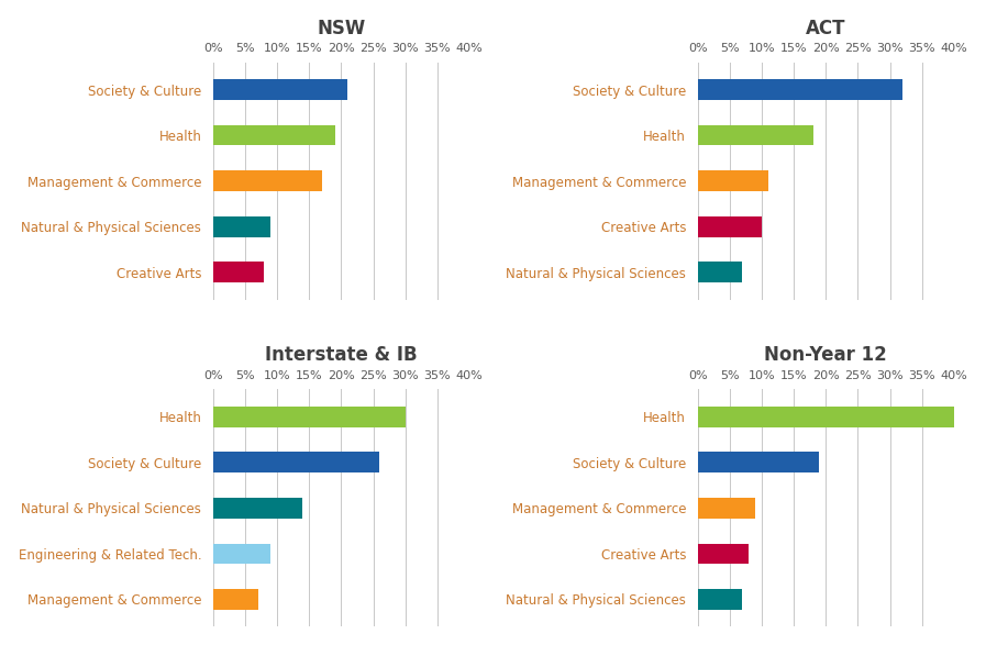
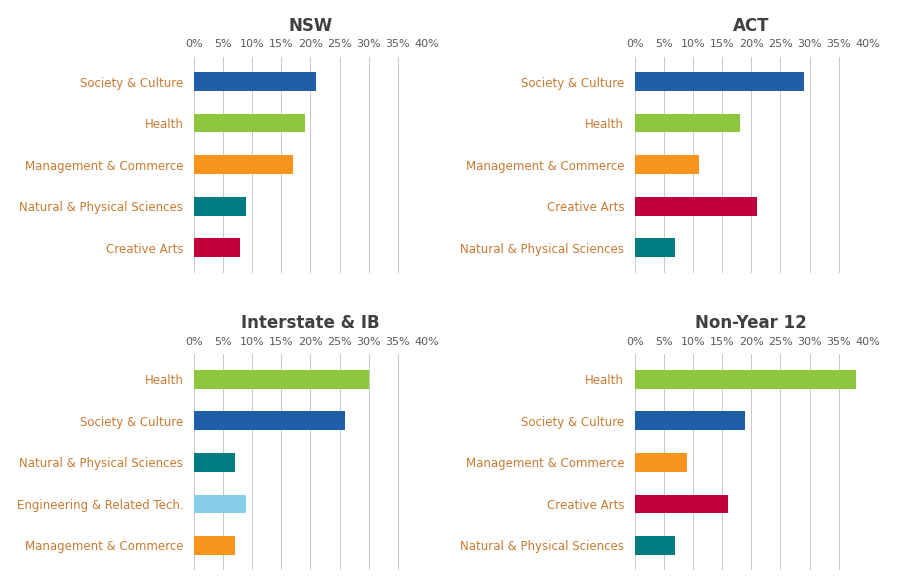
ACT/Society & Culture: 32% -> 29%
ACT/Creative Arts: 10% -> 21%
Interstate & IB/Natural & Physical Sciences: 14% -> 7%
Non-Year 12/Health: 40% -> 38%
Non-Year 12/Creative Arts: 8% -> 16%
